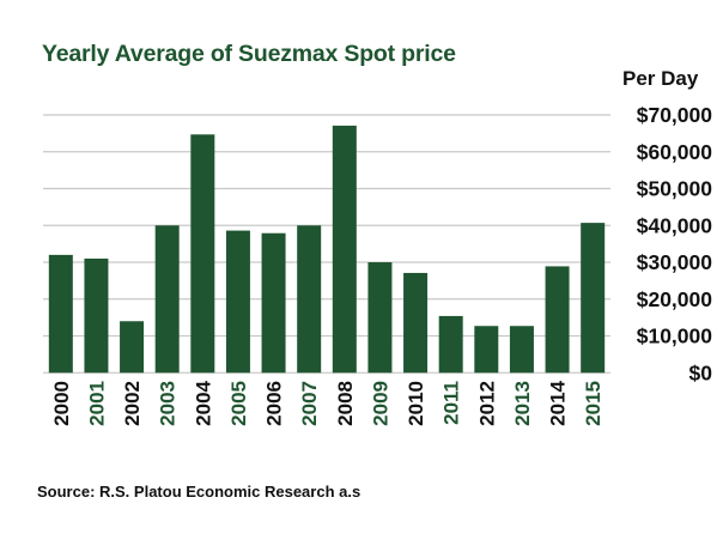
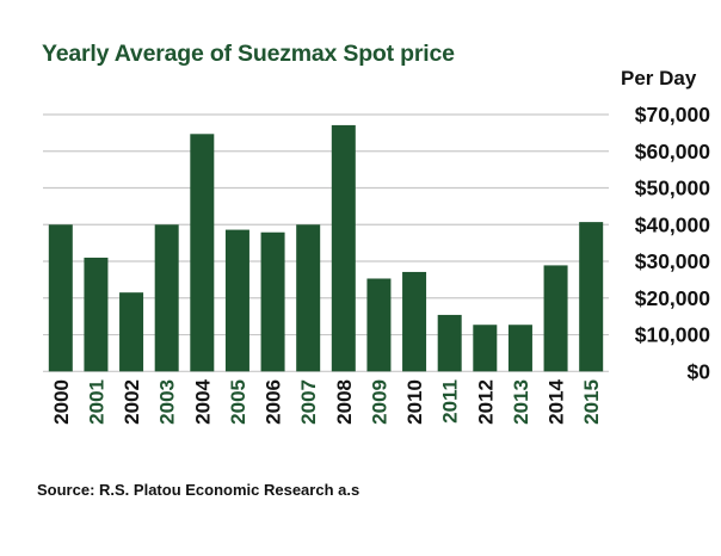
2000: $32000 -> $40000
2002: $14000 -> $22000
2009: $30000 -> $25000
